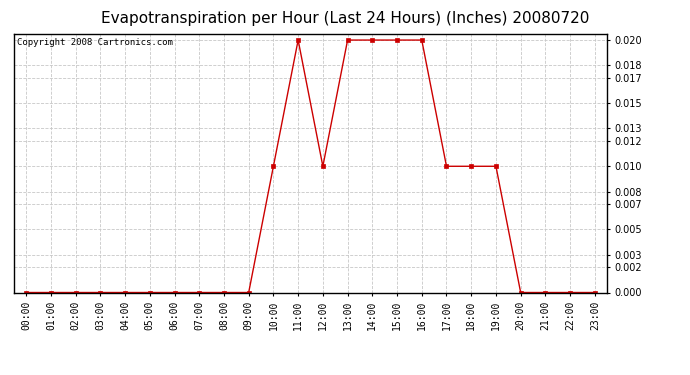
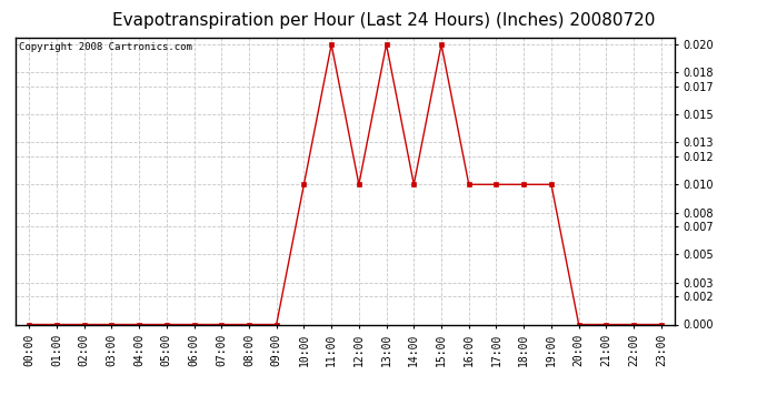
14:00: 0.02 -> 0.01
16:00: 0.02 -> 0.01
